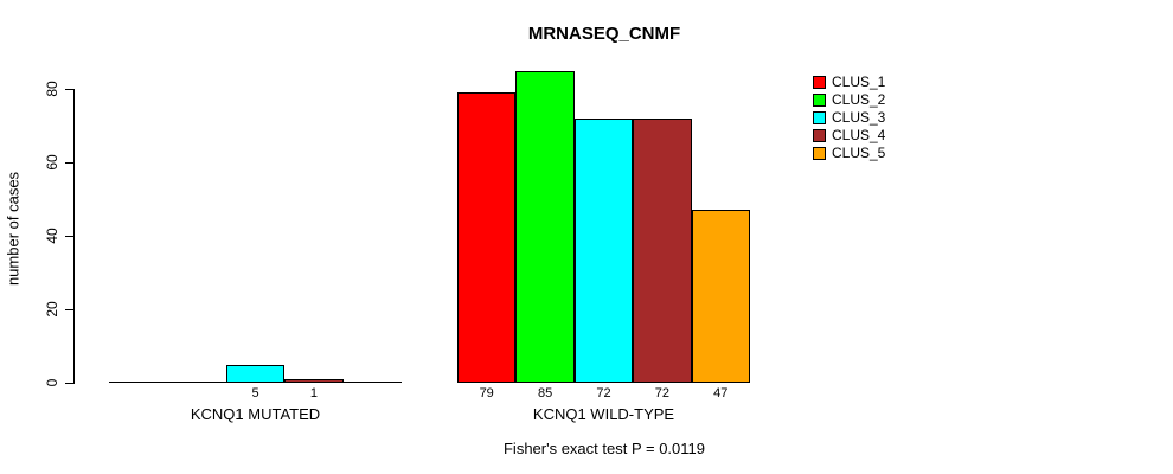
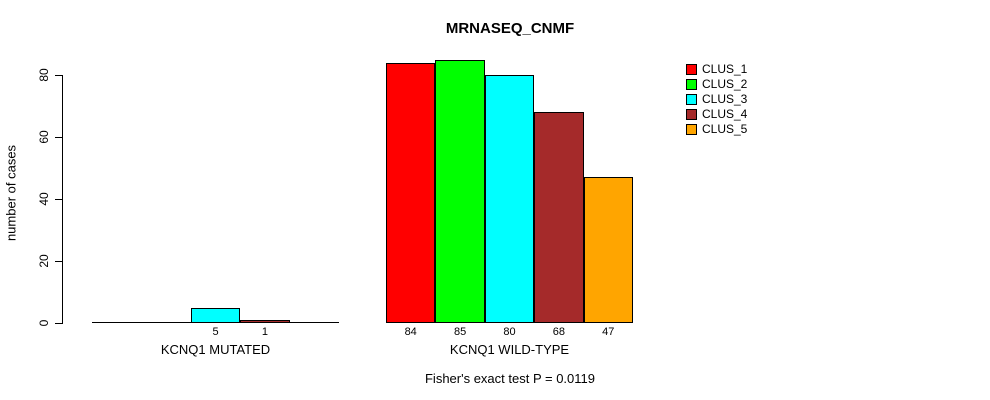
CLUS_1/KCNQ1 WILD-TYPE: 79 -> 84
CLUS_3/KCNQ1 WILD-TYPE: 72 -> 80
CLUS_4/KCNQ1 WILD-TYPE: 72 -> 68
